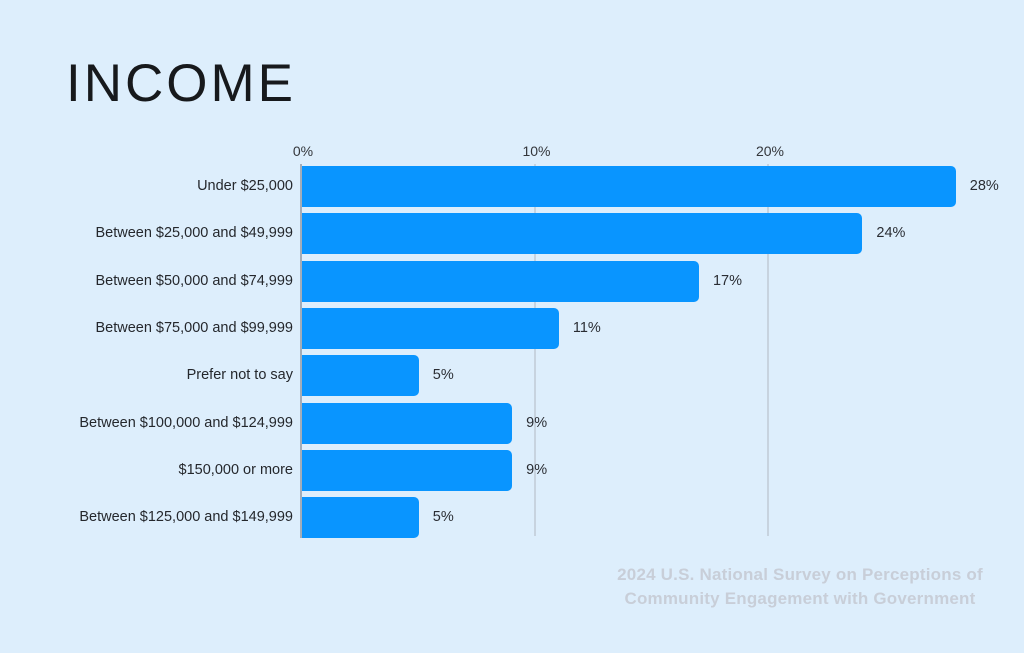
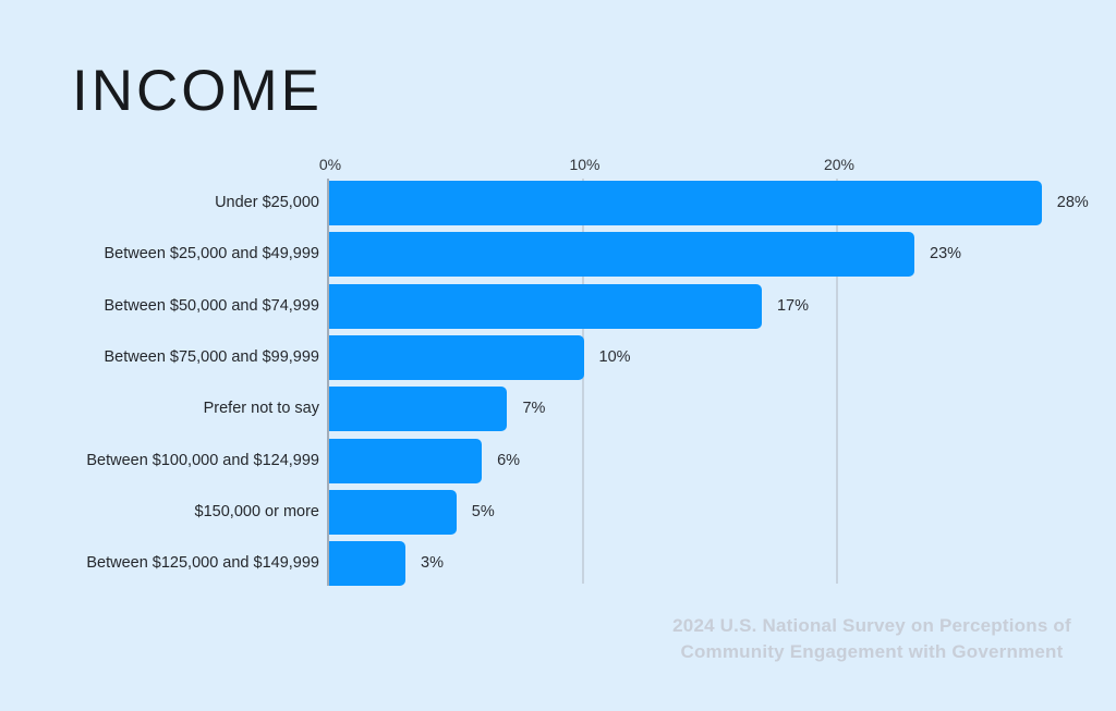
Between $25,000 and $49,999: 24% -> 23%
Between $75,000 and $99,999: 11% -> 10%
Prefer not to say: 5% -> 7%
Between $100,000 and $124,999: 9% -> 6%
$150,000 or more: 9% -> 5%
Between $125,000 and $149,999: 5% -> 3%
